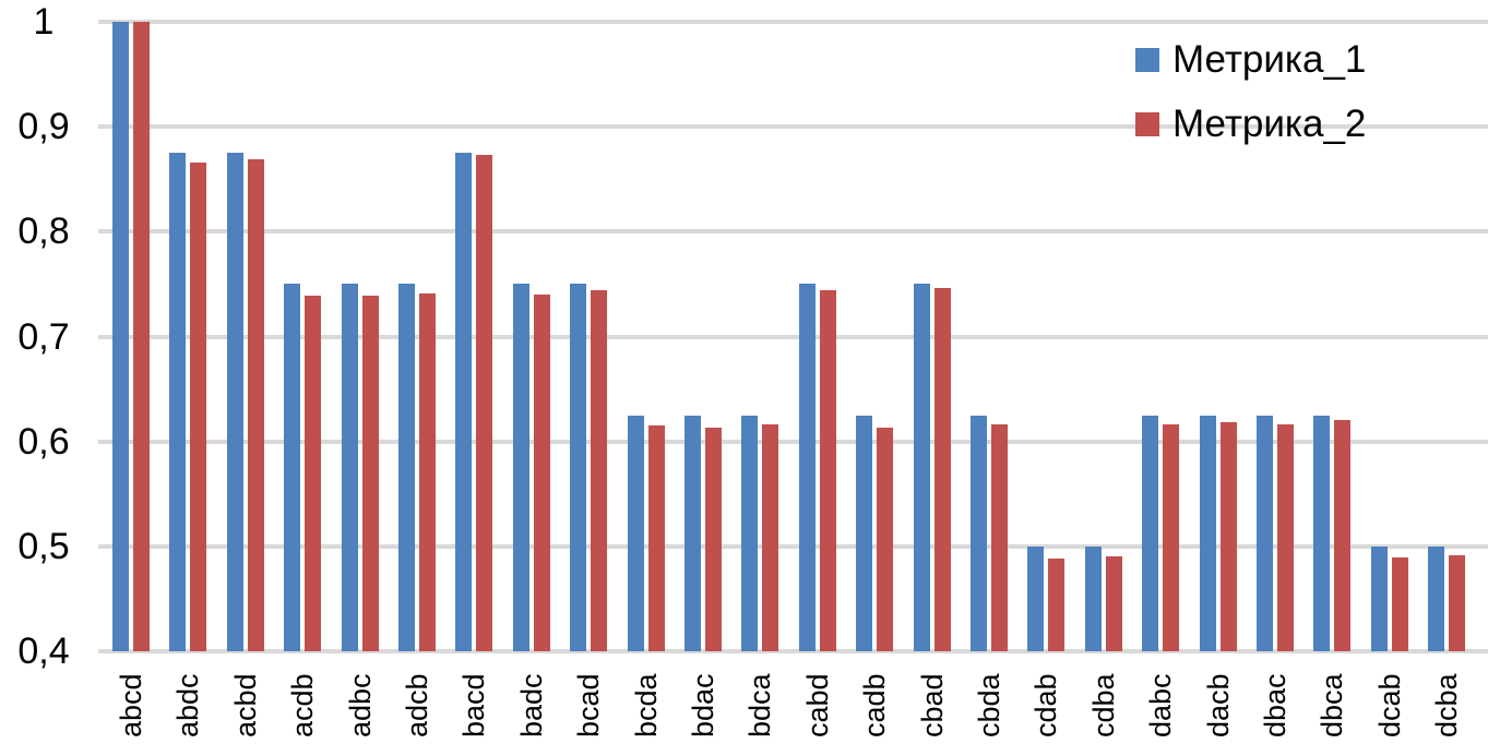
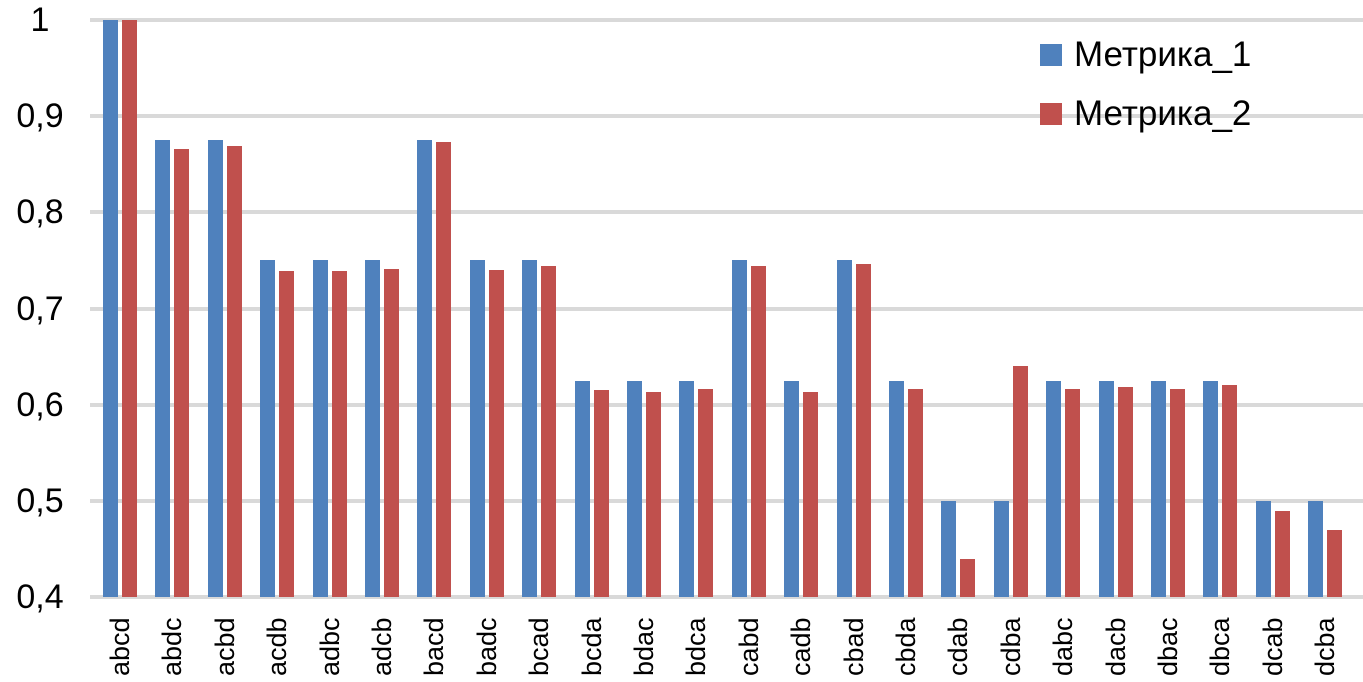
Метрика_2/cdab: 0,49 -> 0,44
Метрика_2/cdba: 0,49 -> 0,64
Метрика_2/dcba: 0,49 -> 0,47
